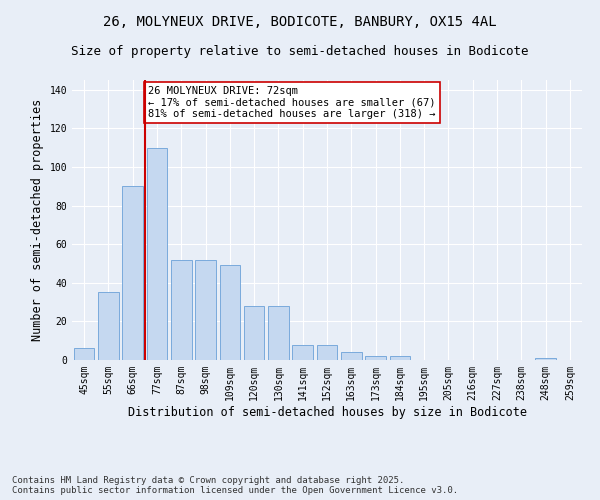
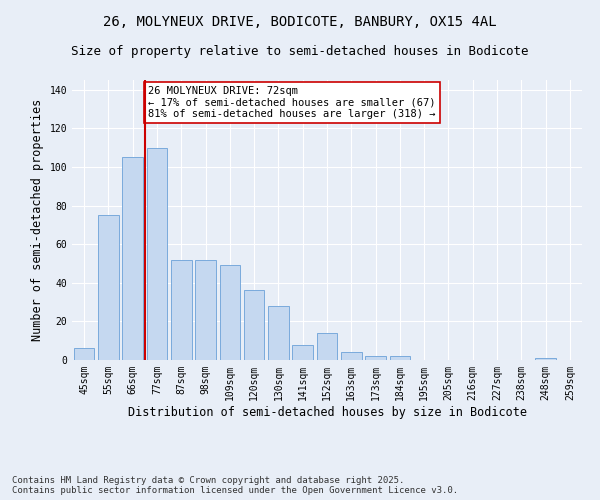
55sqm: 35 -> 75
66sqm: 90 -> 105
120sqm: 28 -> 36
152sqm: 8 -> 14
